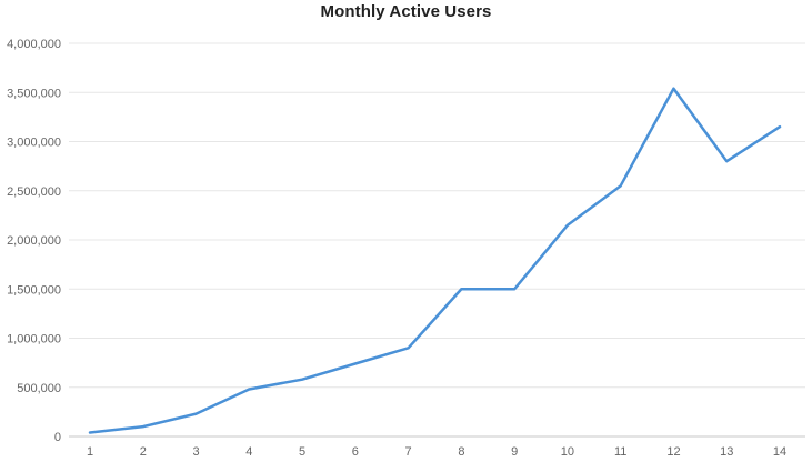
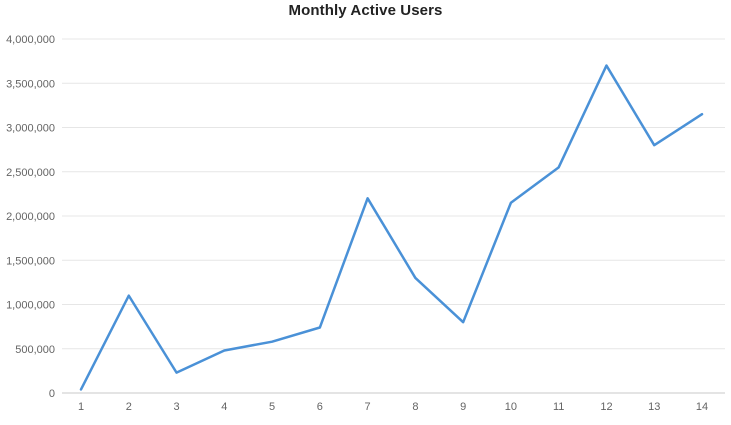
2: 100000 -> 1100000
7: 900000 -> 2200000
8: 1500000 -> 1300000
9: 1500000 -> 800000
12: 3500000 -> 3700000
